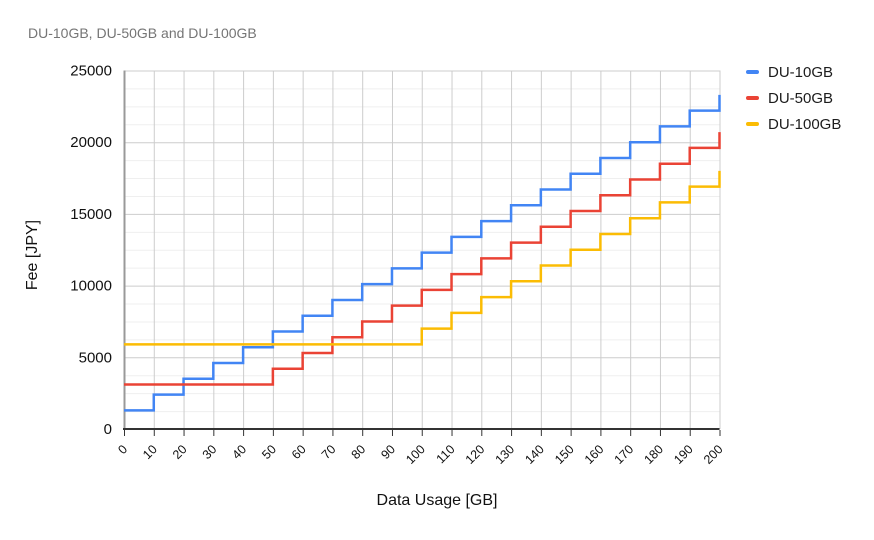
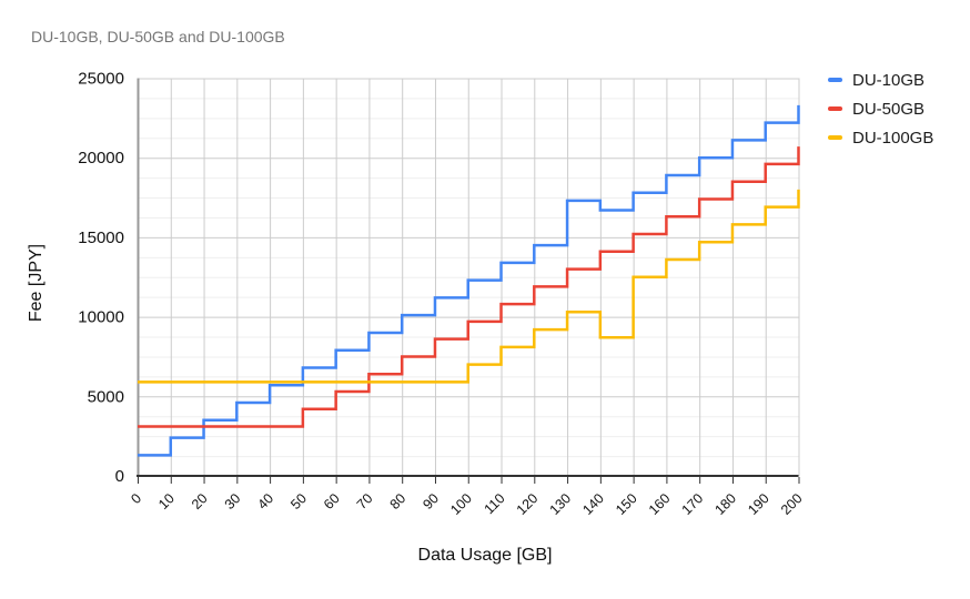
DU-10GB/130: 15600 -> 17300
DU-100GB/140: 11400 -> 8700
